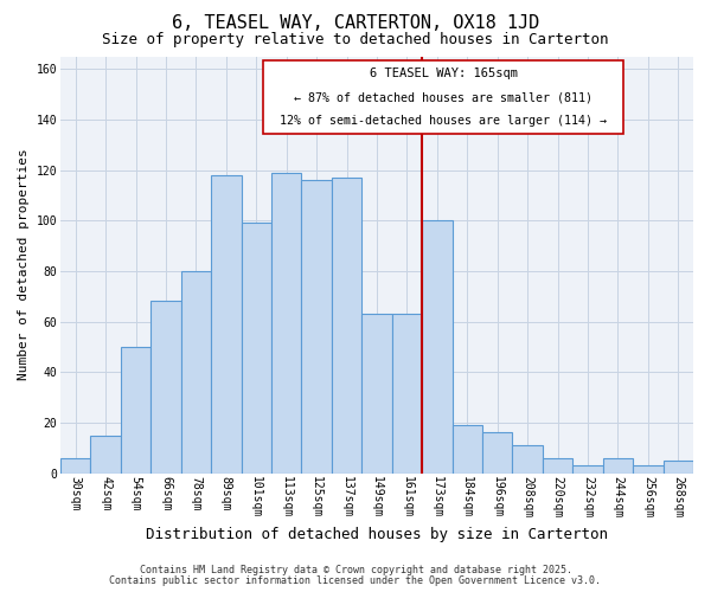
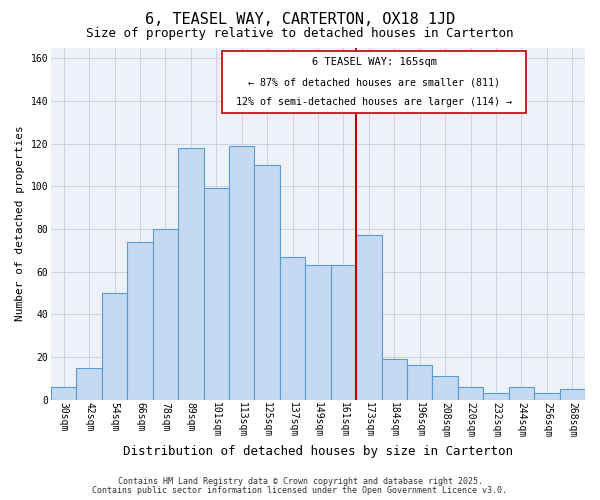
66sqm: 68 -> 74
125sqm: 116 -> 110
137sqm: 117 -> 67
173sqm: 100 -> 77
